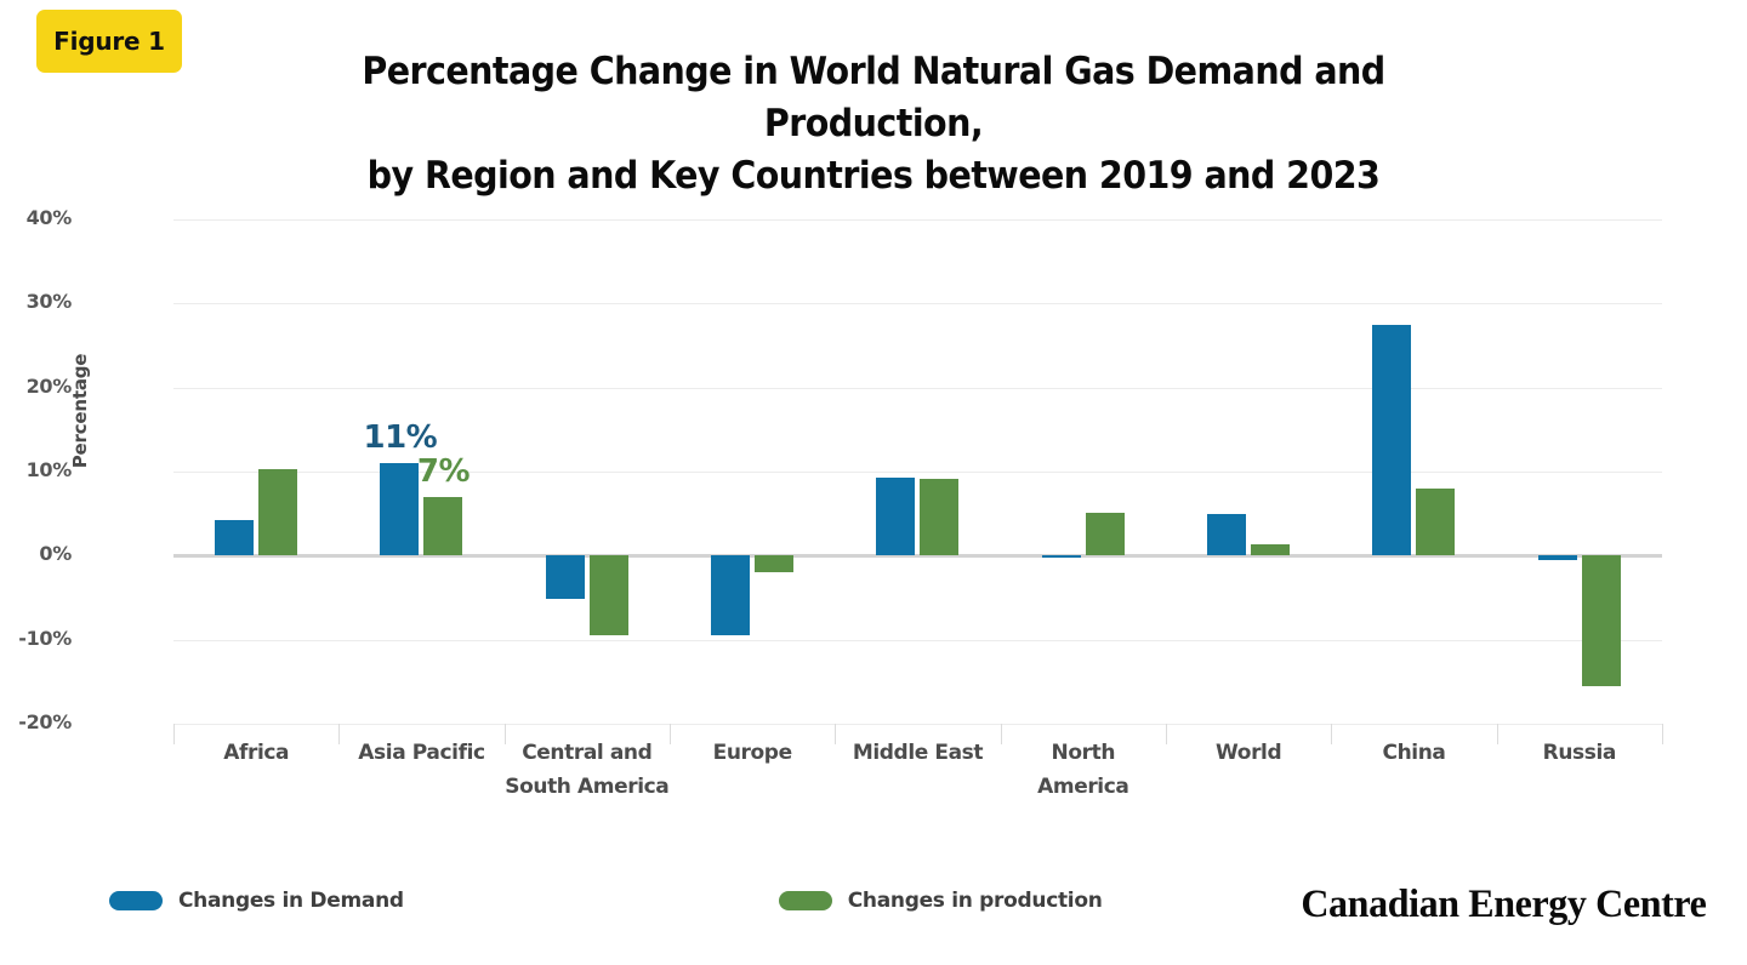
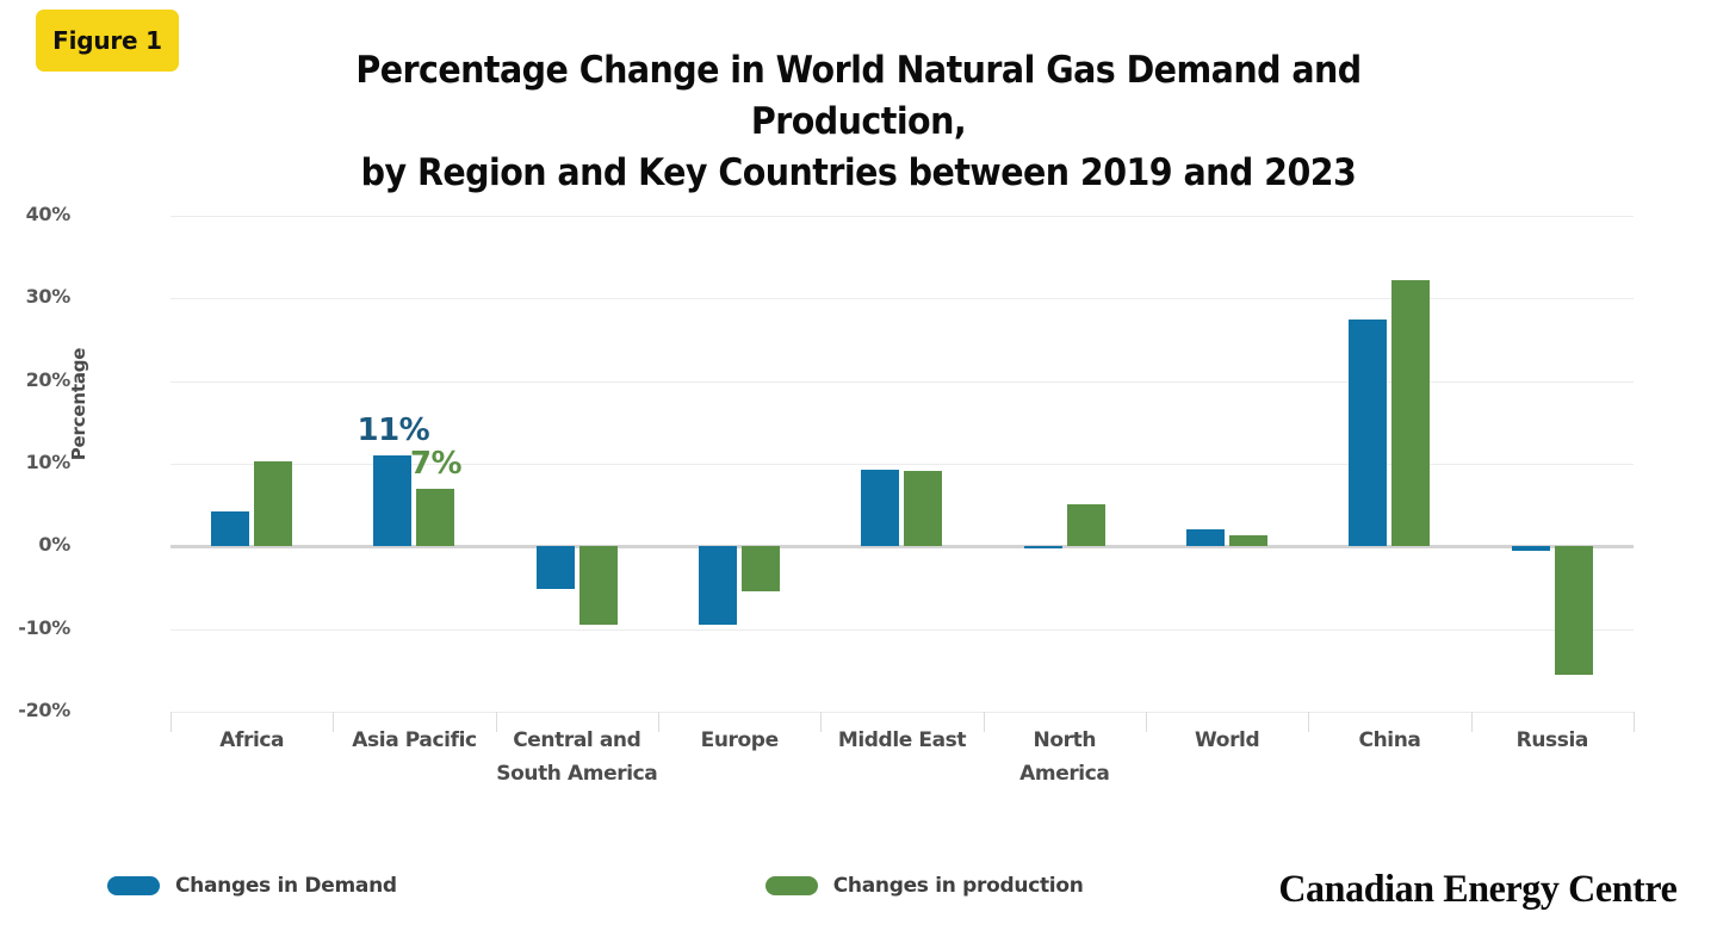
Changes in production/Europe: -2% -> -6%
Changes in Demand/World: 5% -> 2%
Changes in production/China: 8% -> 32%
